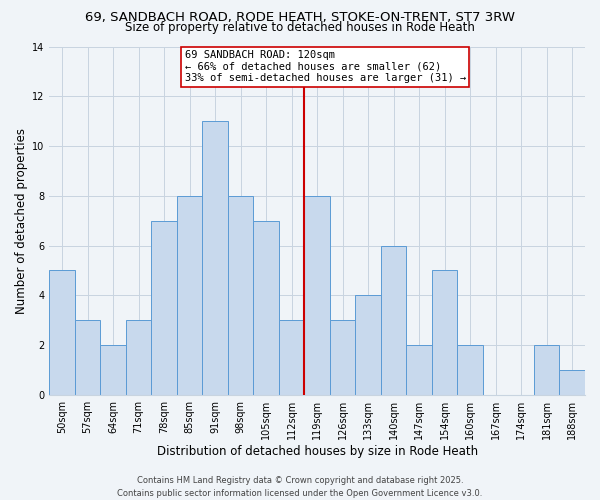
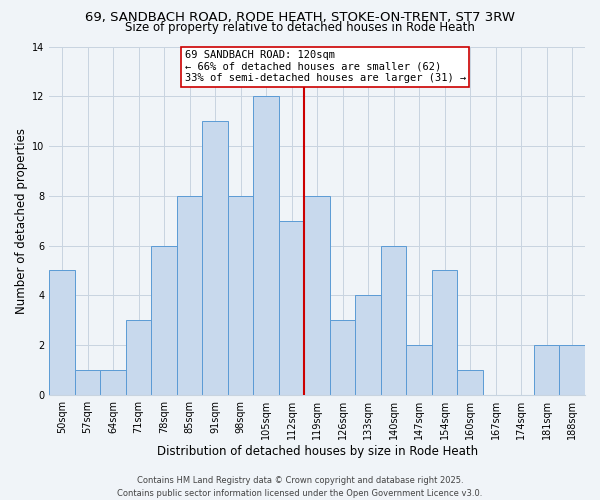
57sqm: 3 -> 1
64sqm: 2 -> 1
78sqm: 7 -> 6
105sqm: 7 -> 12
112sqm: 3 -> 7
160sqm: 2 -> 1
188sqm: 1 -> 2
